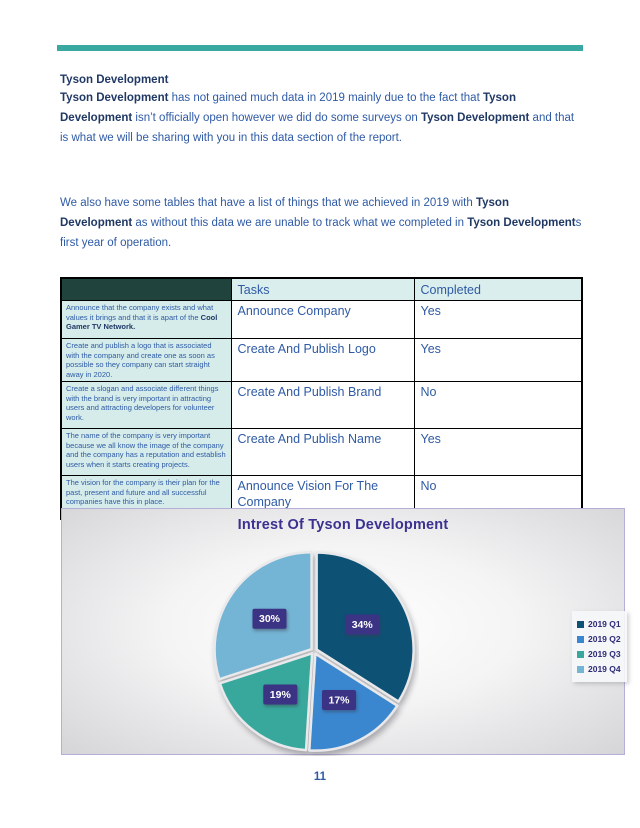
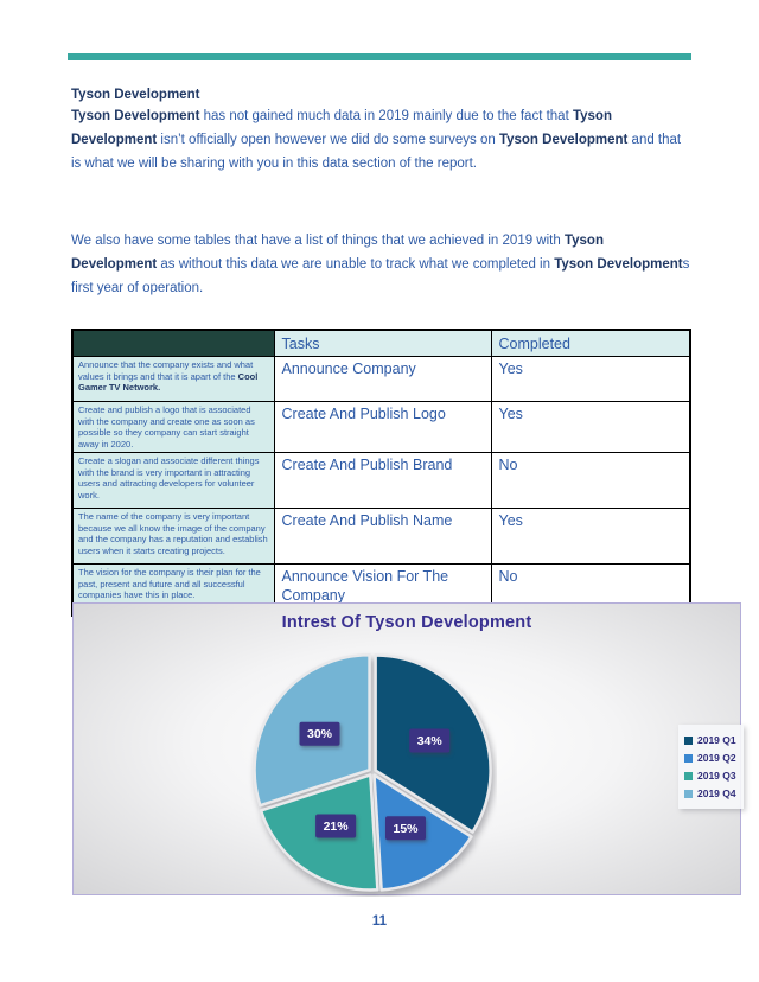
2019 Q2: 17% -> 15%
2019 Q3: 19% -> 21%
